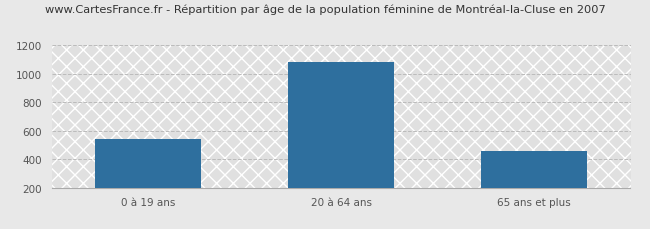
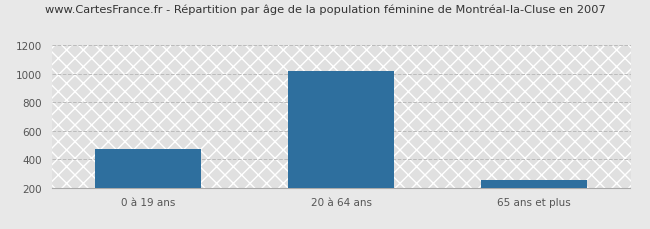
0 à 19 ans: 540 -> 470
20 à 64 ans: 1080 -> 1020
65 ans et plus: 460 -> 260
